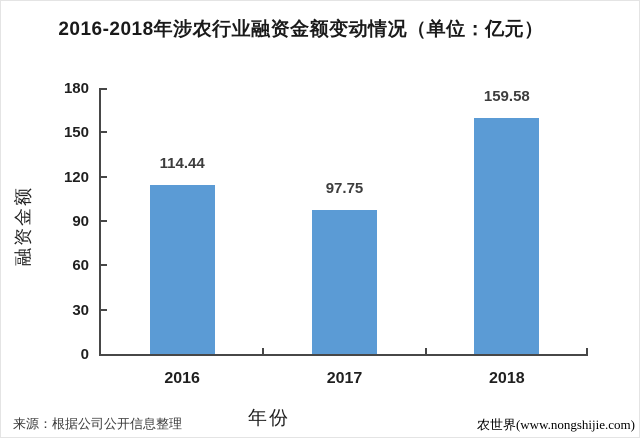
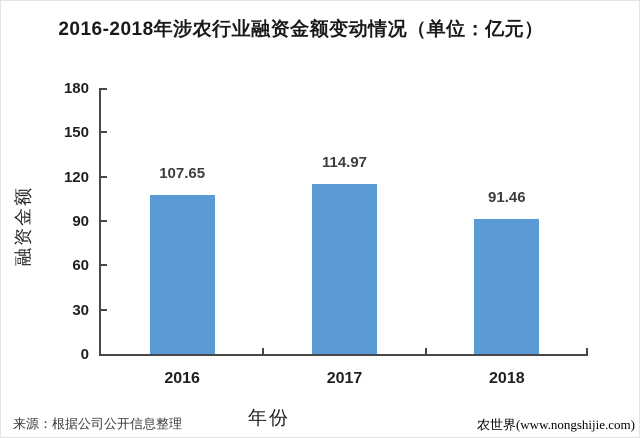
2016: 114.44 -> 107.65
2017: 97.75 -> 114.97
2018: 159.58 -> 91.46
